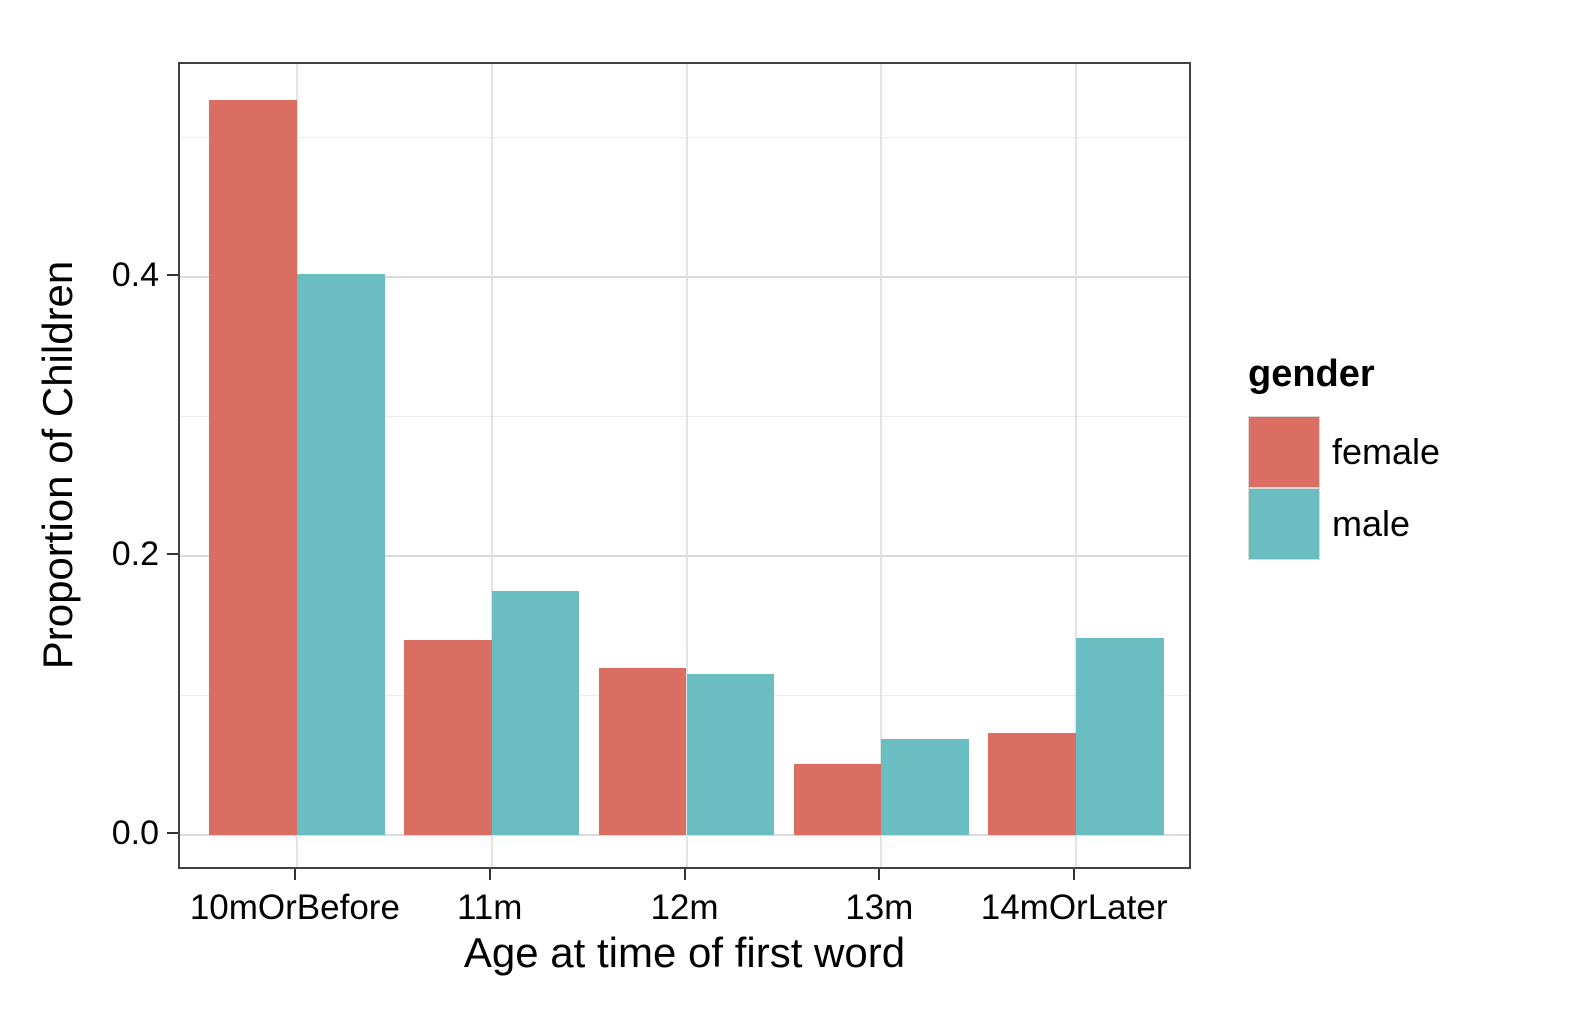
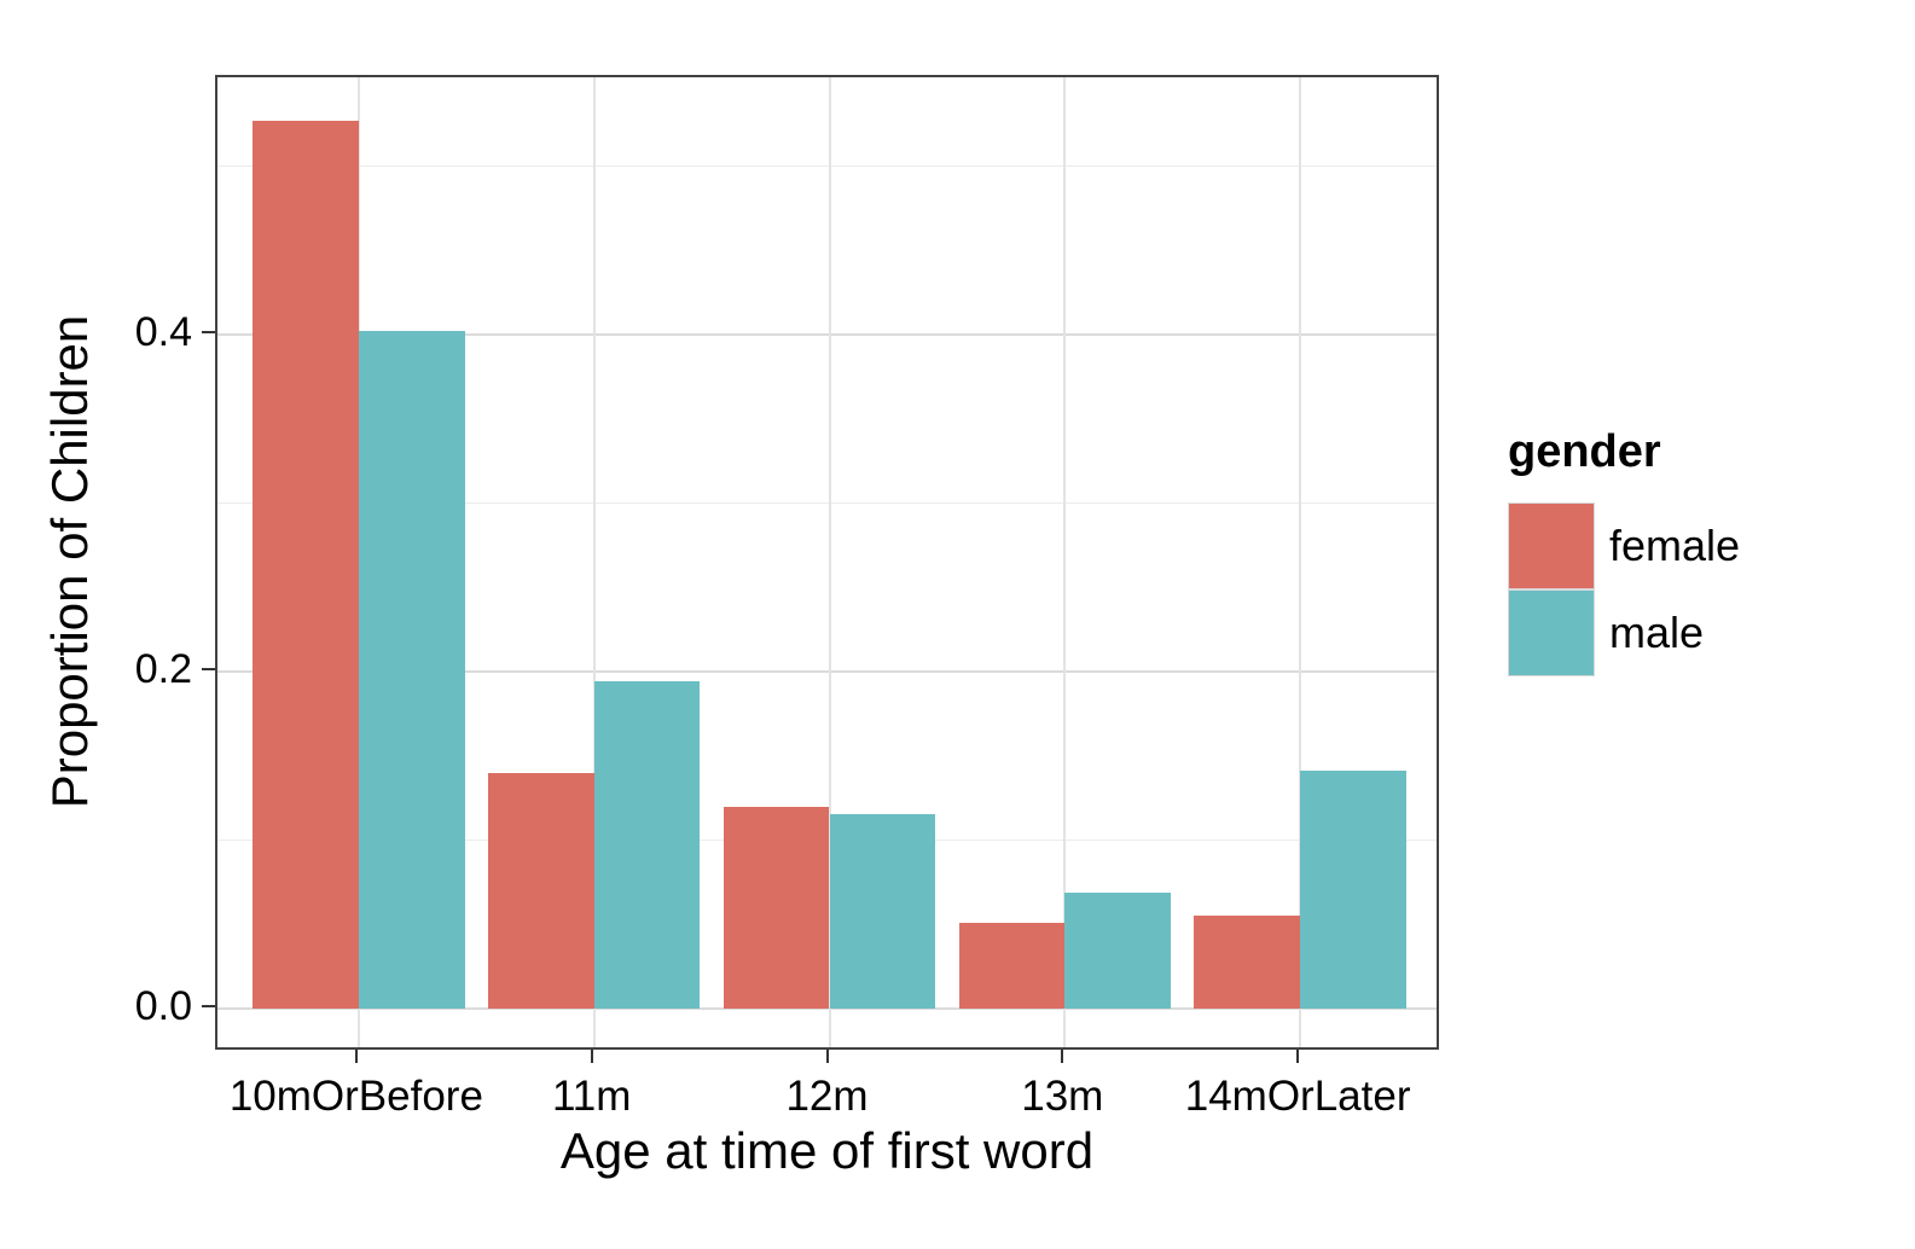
male/11m: 0.175 -> 0.194
female/14mOrLater: 0.073 -> 0.055
